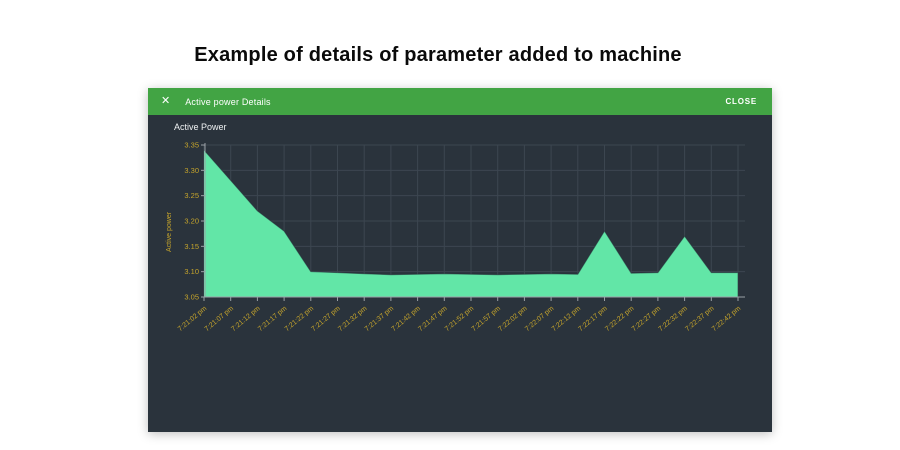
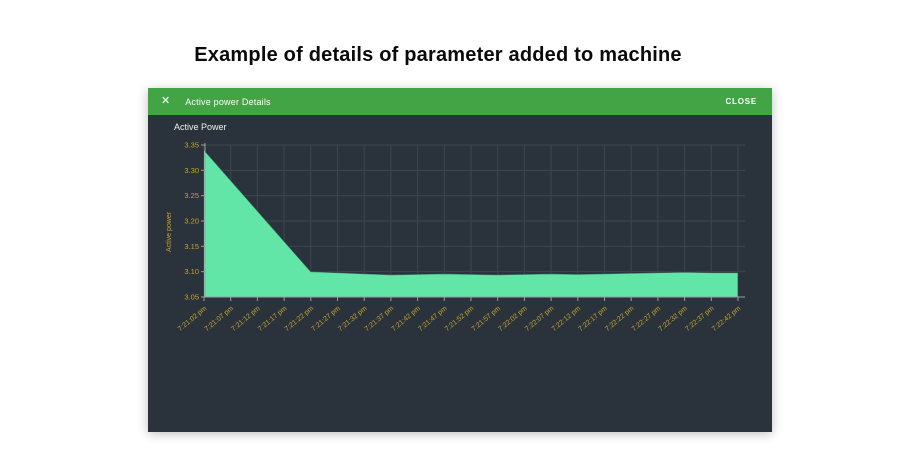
7:21:17 pm: 3.18 -> 3.16
7:22:17 pm: 3.18 -> 3.10
7:22:32 pm: 3.17 -> 3.10
